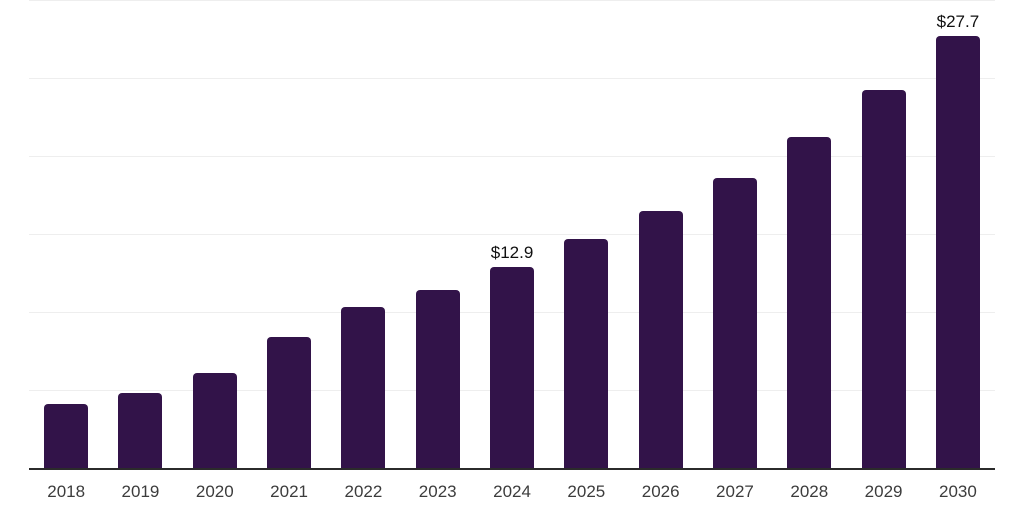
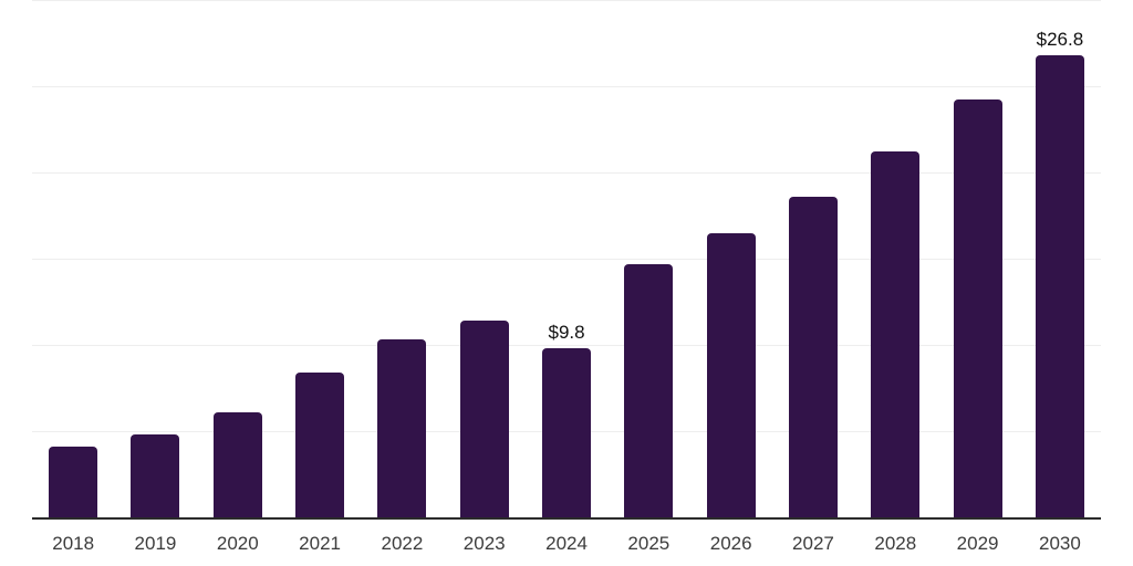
2024: $12.9 -> $9.8
2030: $27.7 -> $26.8
